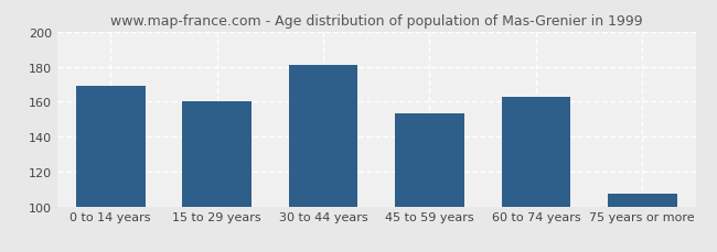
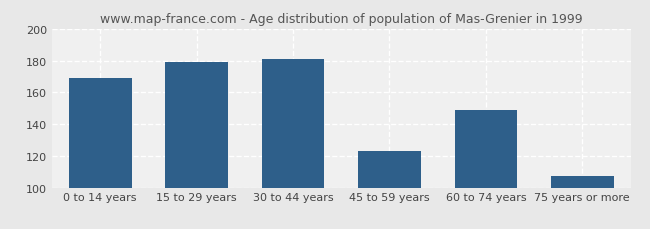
15 to 29 years: 160 -> 179
45 to 59 years: 153 -> 123
60 to 74 years: 163 -> 149
